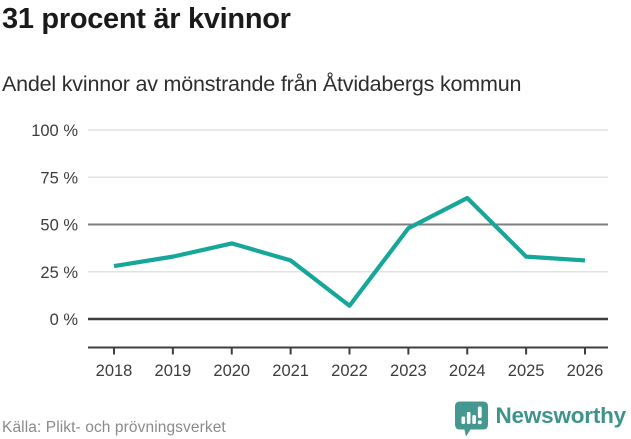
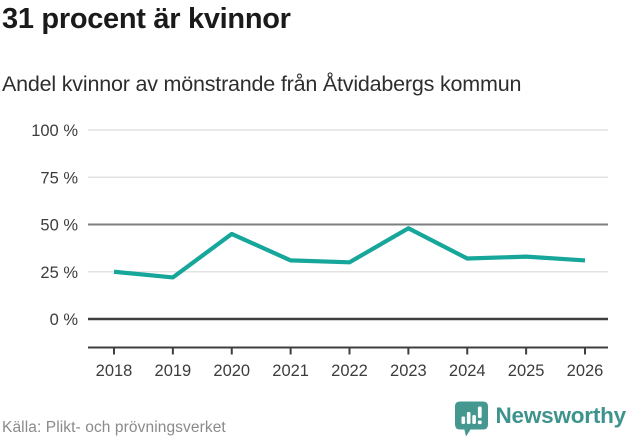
2018: 28% -> 25%
2019: 33% -> 22%
2020: 40% -> 45%
2022: 7% -> 30%
2024: 64% -> 32%
